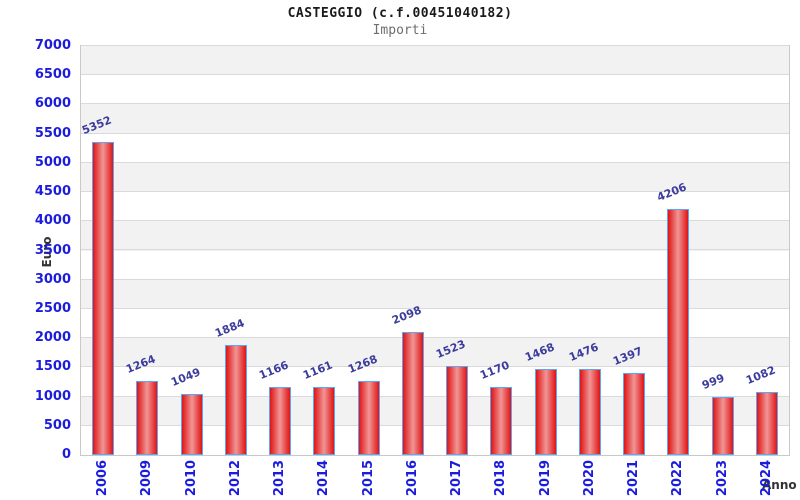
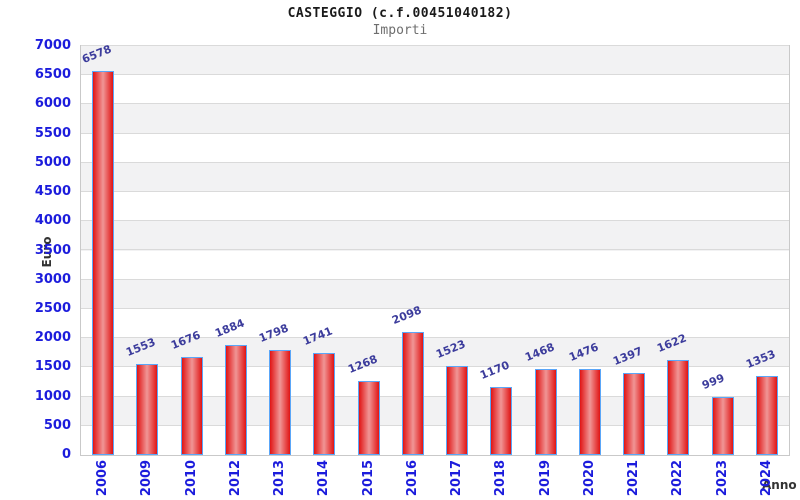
2006: 5352 -> 6578
2009: 1264 -> 1553
2010: 1049 -> 1676
2013: 1166 -> 1798
2014: 1161 -> 1741
2022: 4206 -> 1622
2024: 1082 -> 1353
